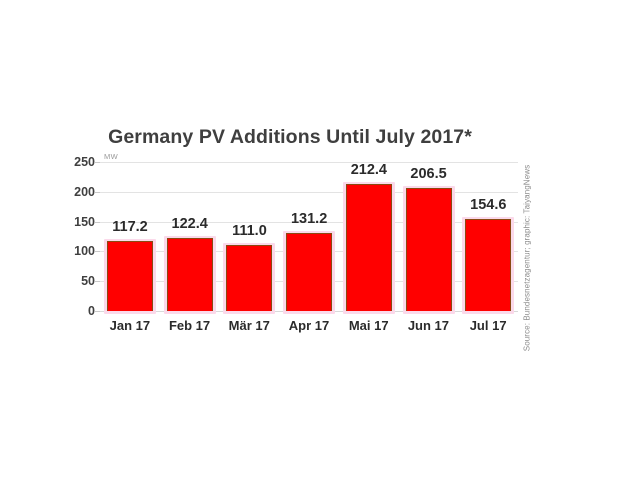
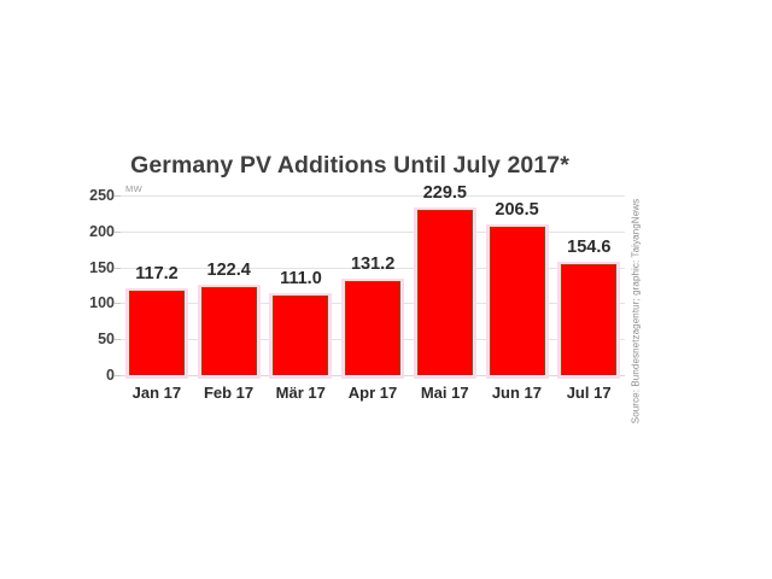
Mai 17: 212.4 -> 229.5
